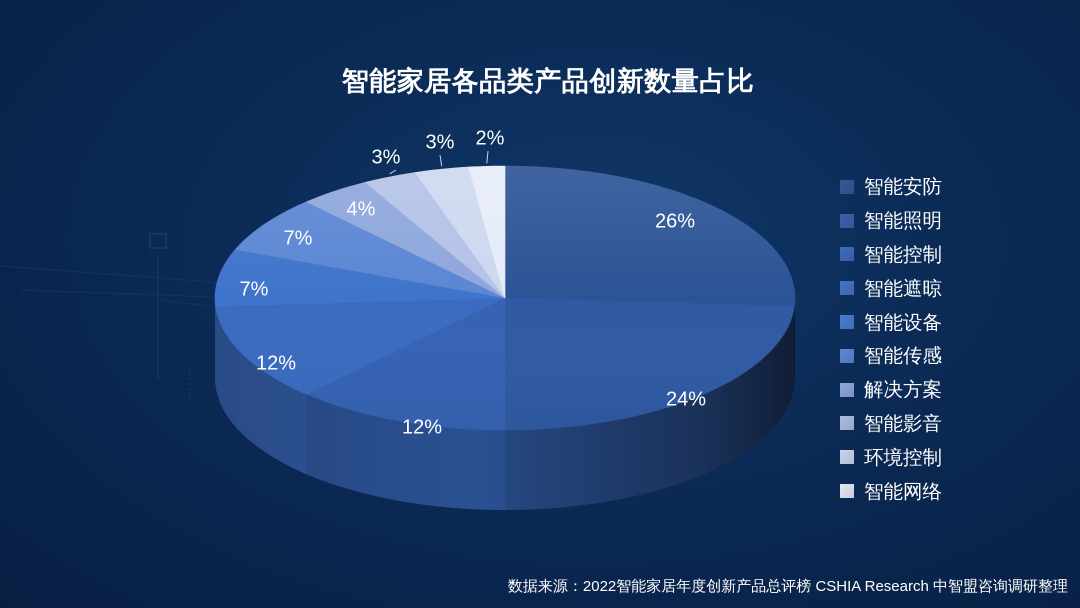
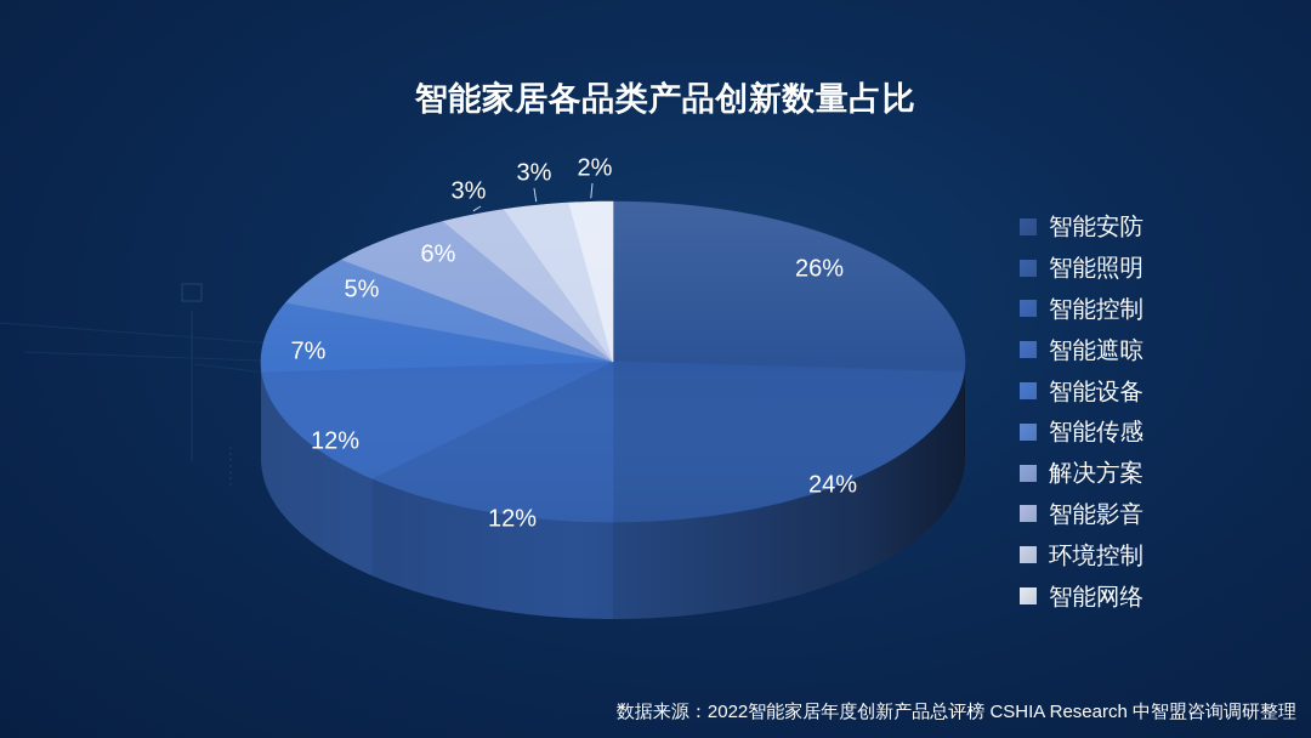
智能传感: 7% -> 5%
解决方案: 4% -> 6%
